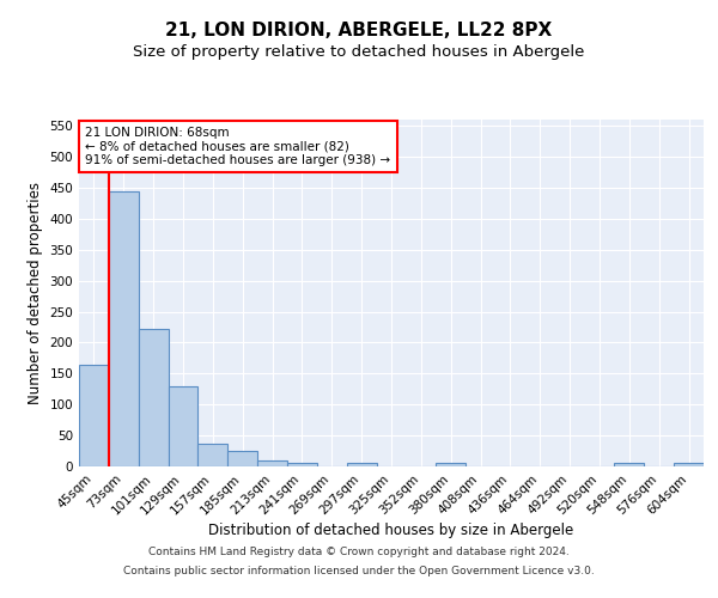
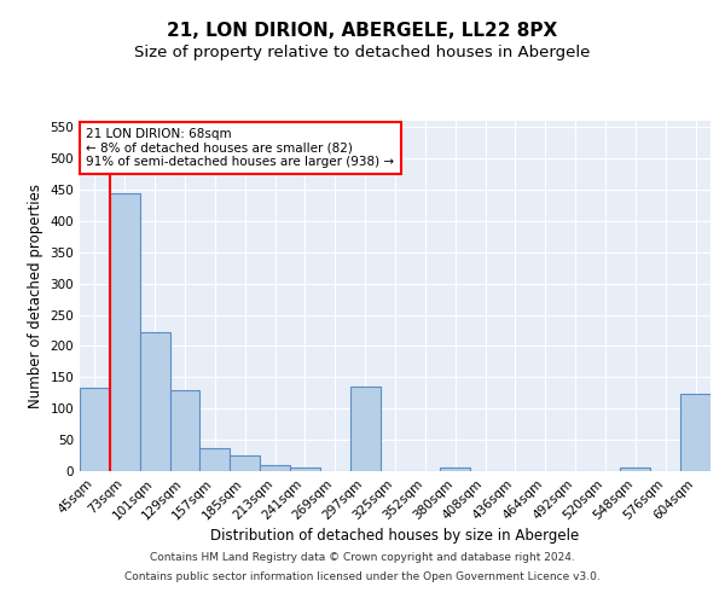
45sqm: 165 -> 134
297sqm: 5 -> 136
604sqm: 5 -> 124
